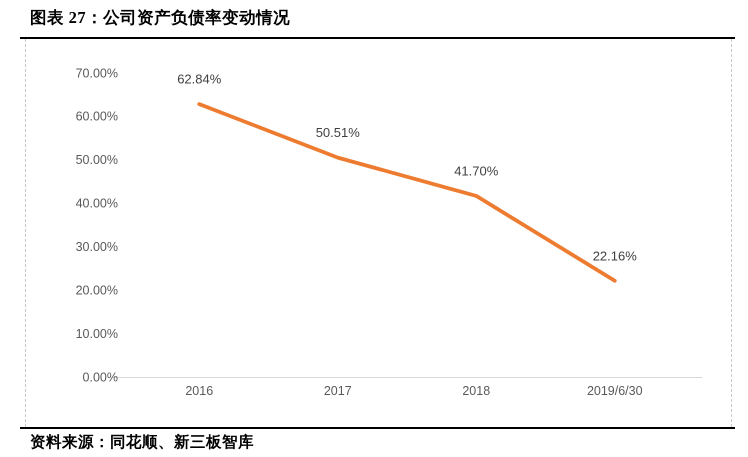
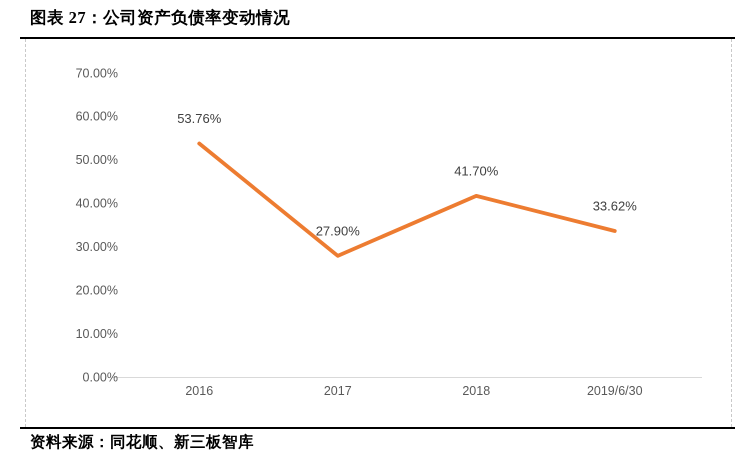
2016: 62.84% -> 53.76%
2017: 50.51% -> 27.90%
2019/6/30: 22.16% -> 33.62%
